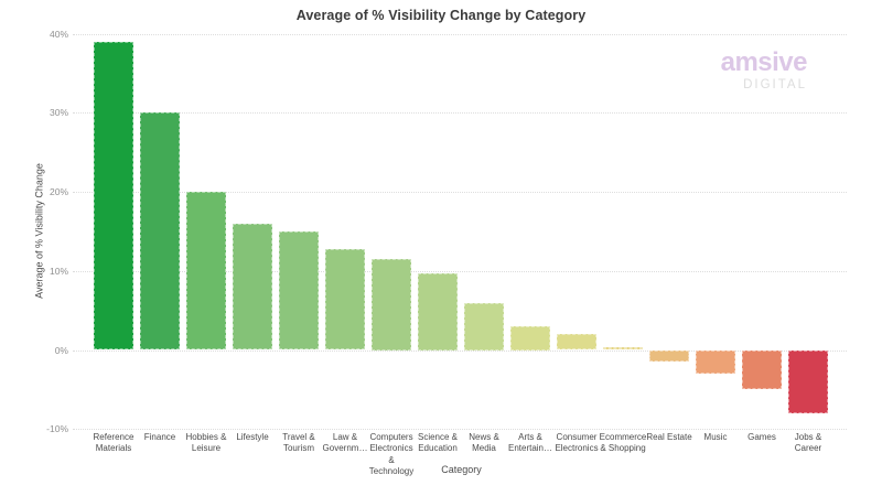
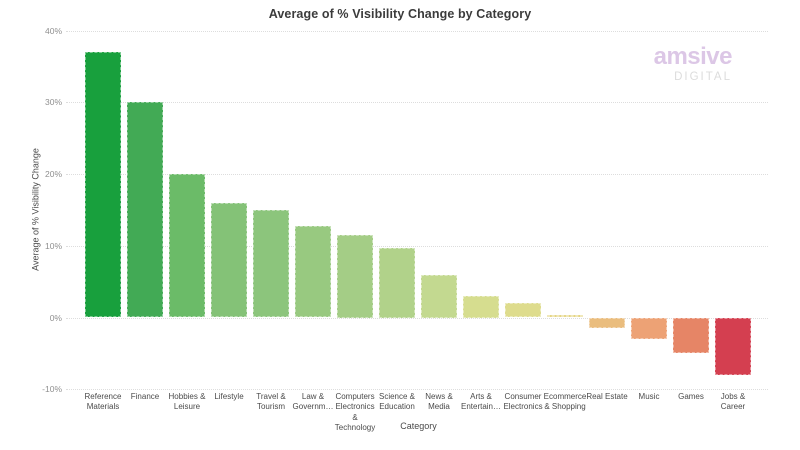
Reference Materials: 39% -> 37%
